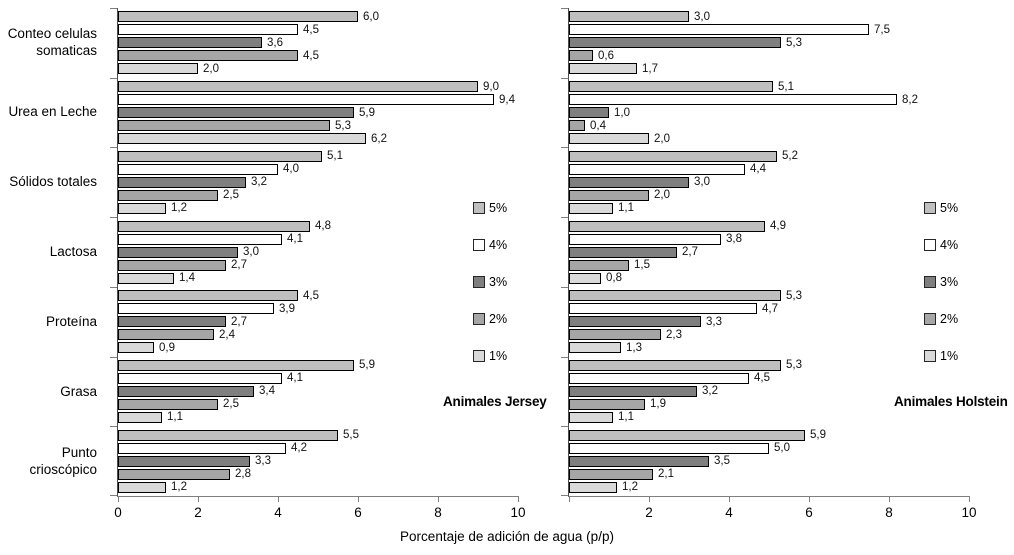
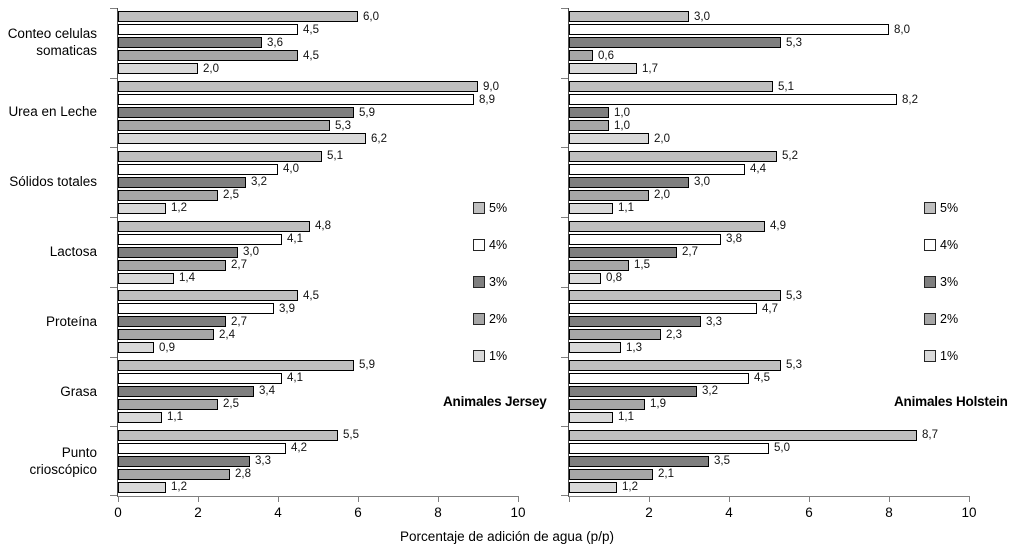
Animales Jersey/4%/Urea en Leche: 9,4 -> 8,9
Animales Holstein/4%/Conteo celulas somaticas: 7,5 -> 8,0
Animales Holstein/2%/Urea en Leche: 0,4 -> 1,0
Animales Holstein/5%/Punto crioscópico: 5,9 -> 8,7
